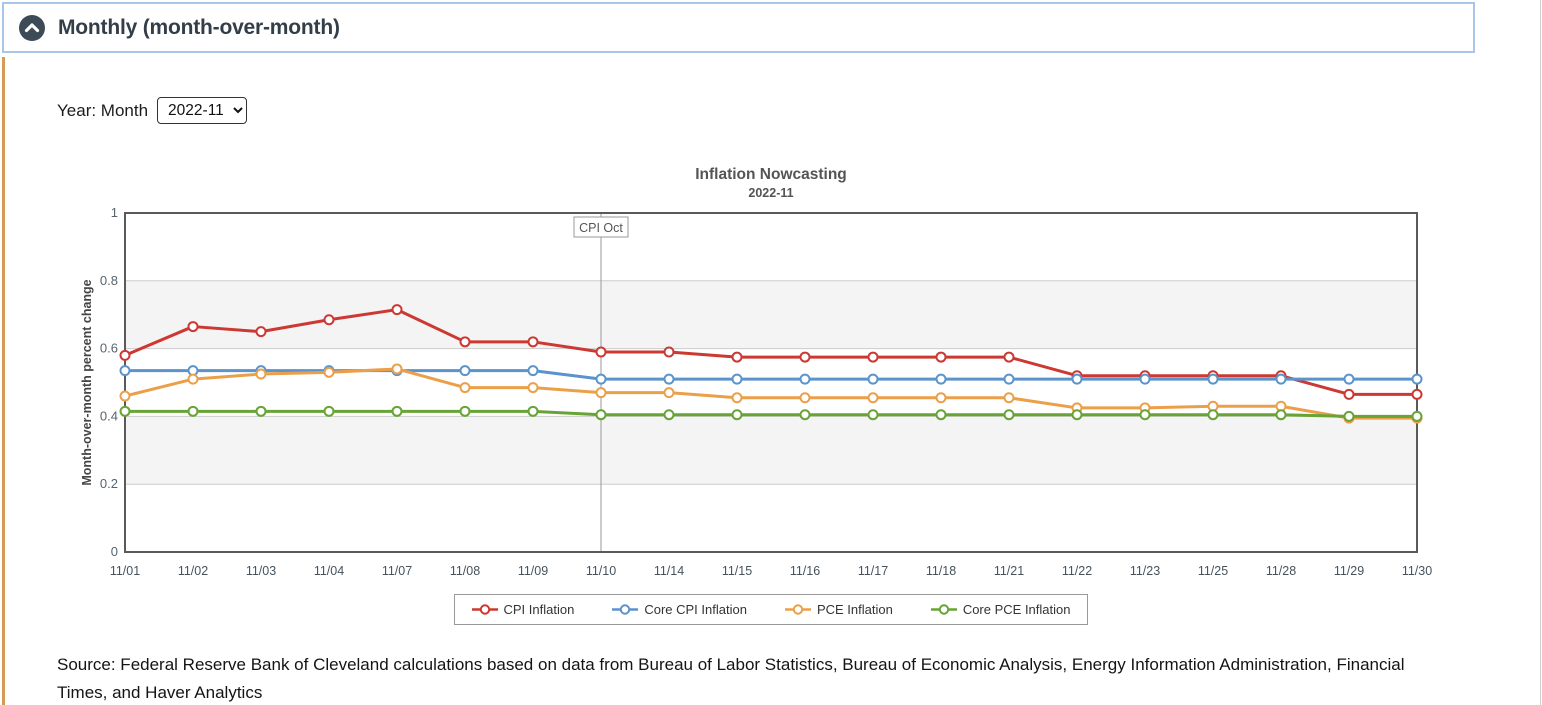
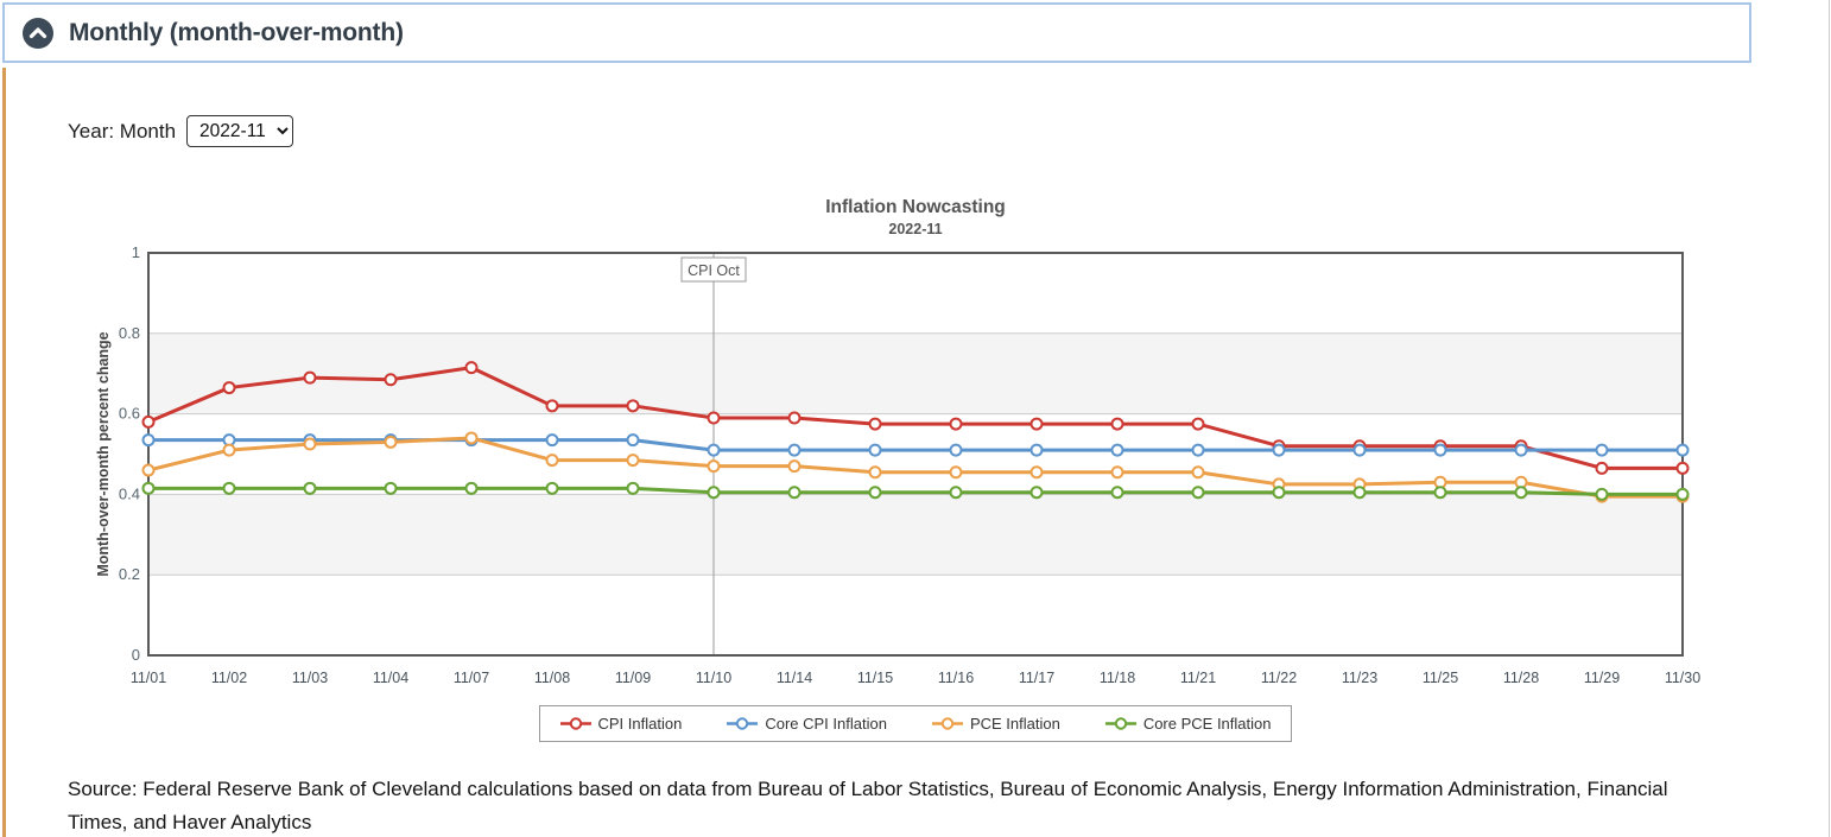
CPI Inflation/11/03: 0.65 -> 0.69
